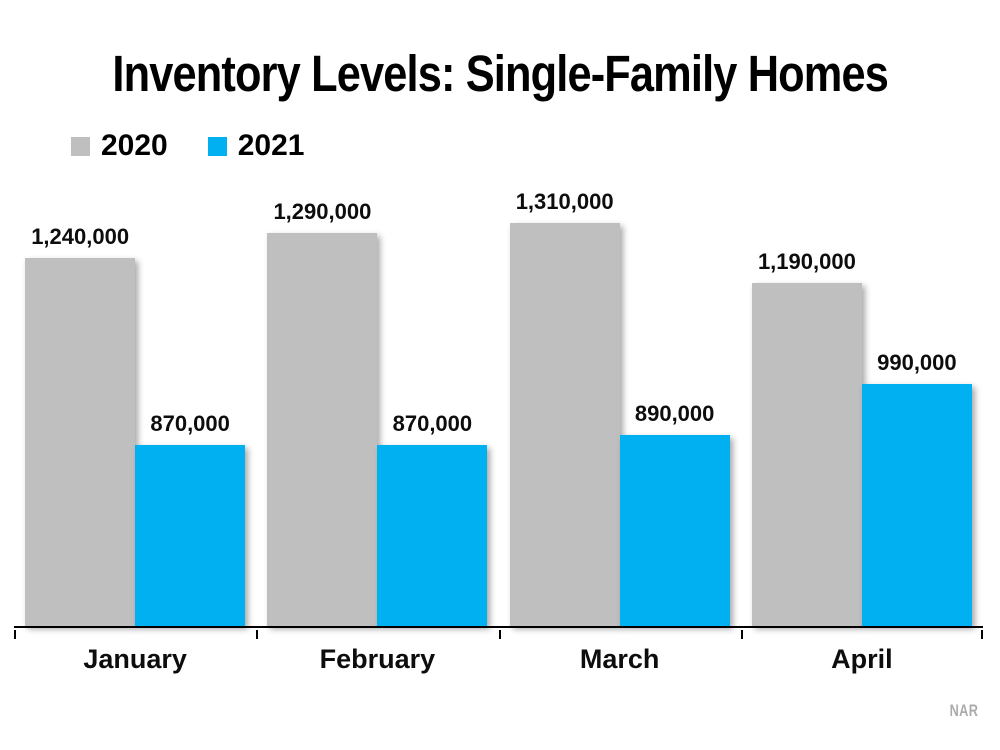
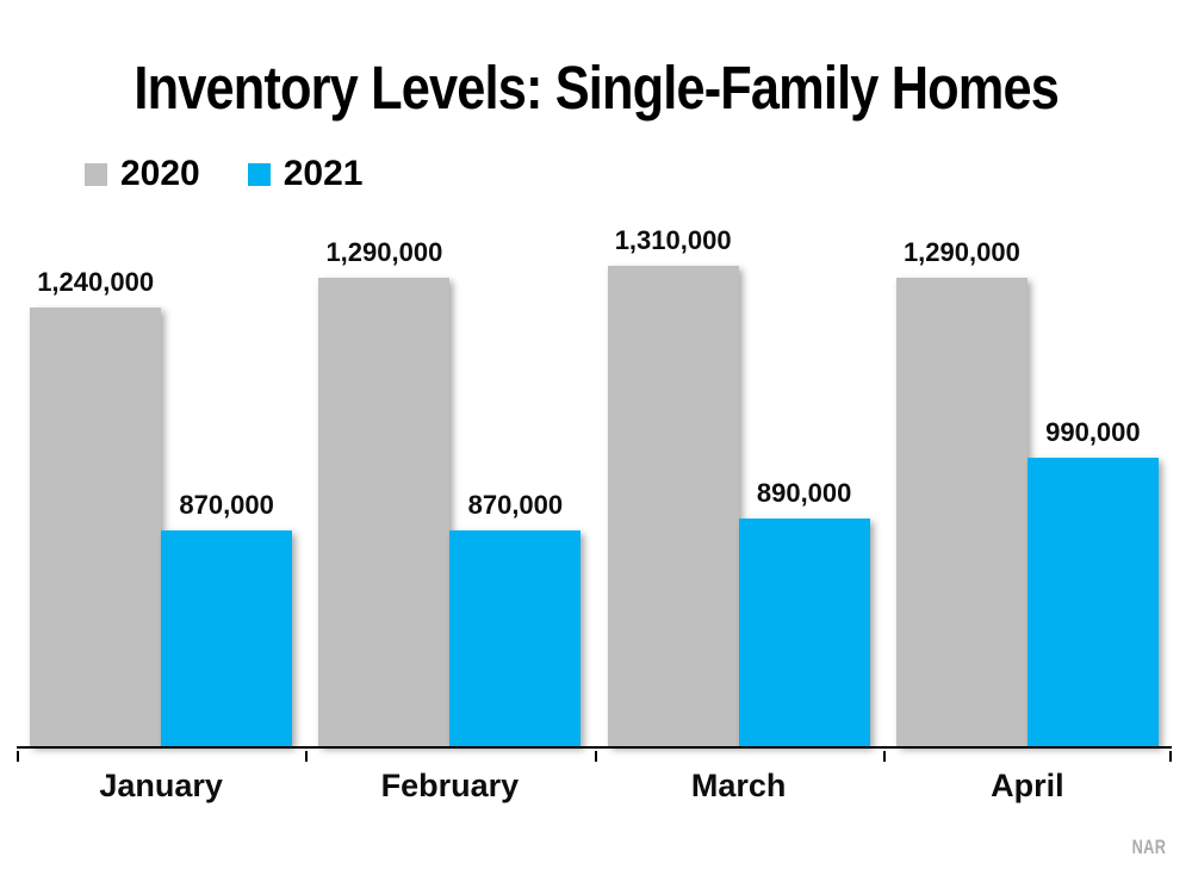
2020/April: 1,190,000 -> 1,290,000
